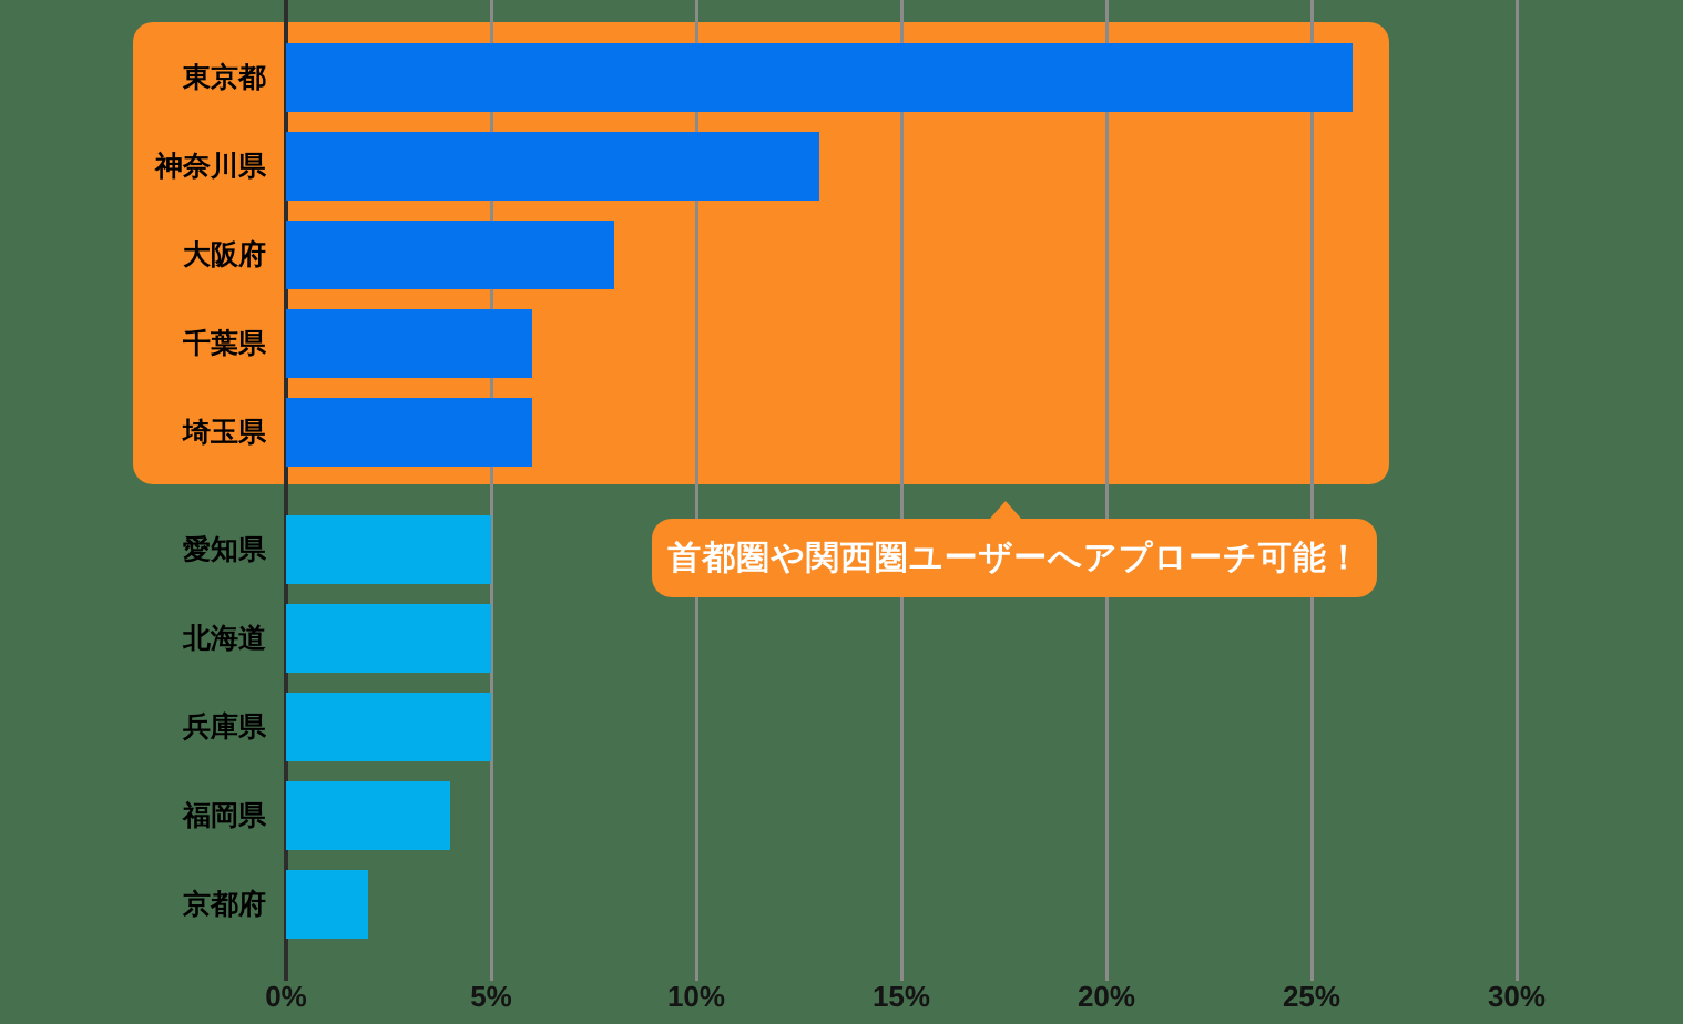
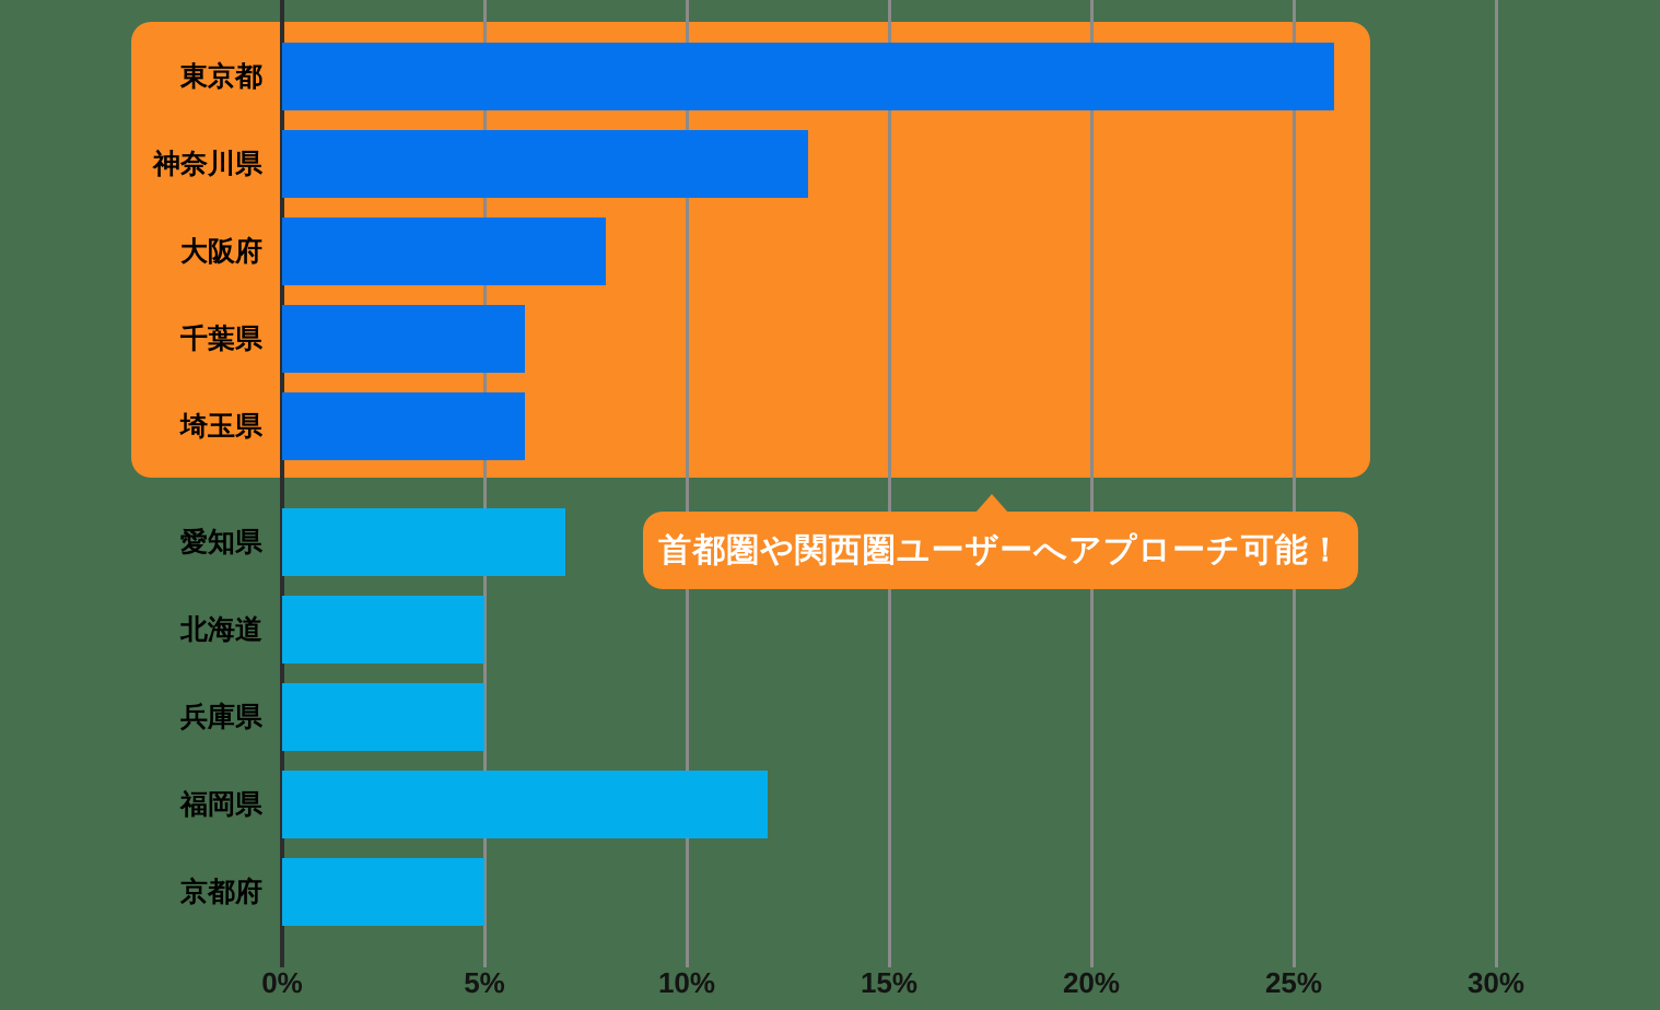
愛知県: 5% -> 7%
福岡県: 4% -> 12%
京都府: 2% -> 5%
